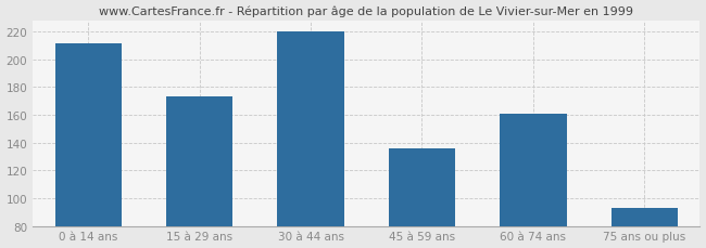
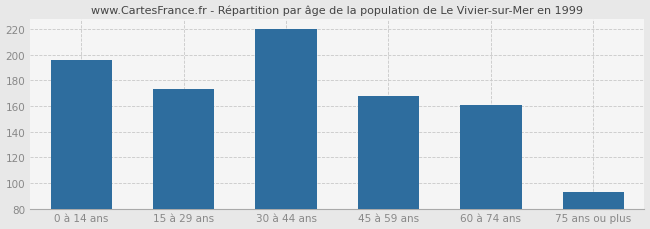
0 à 14 ans: 211 -> 196
45 à 59 ans: 136 -> 168
